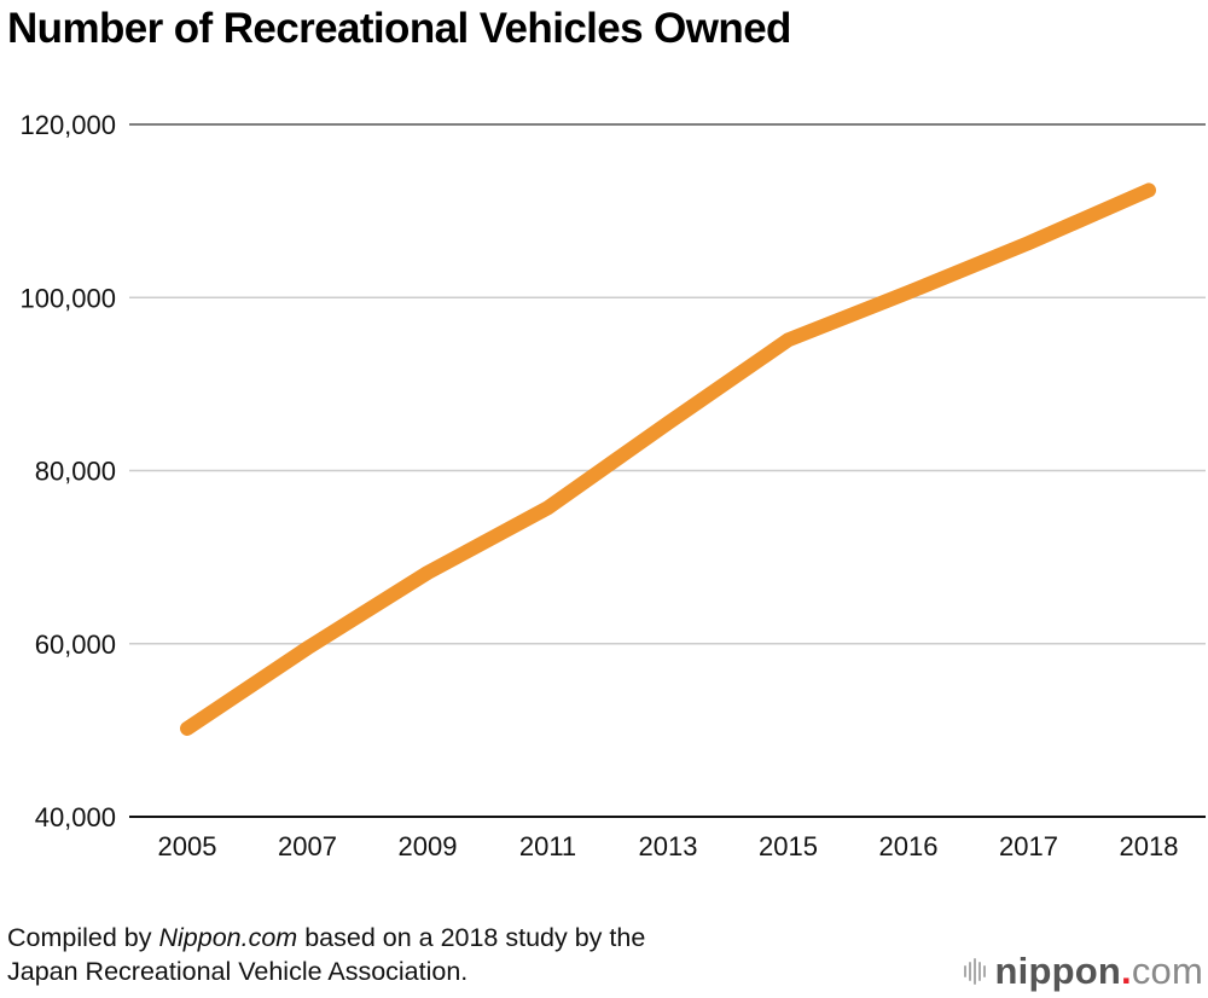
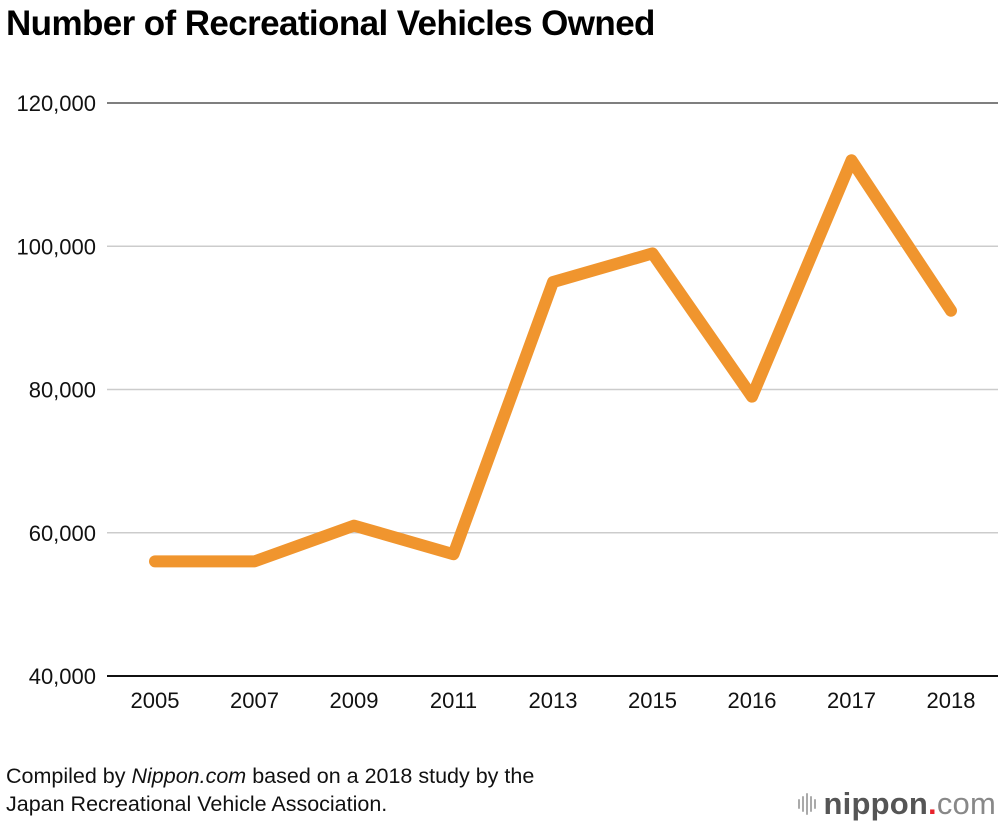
2005: 50000 -> 56000
2007: 60000 -> 56000
2009: 68000 -> 61000
2011: 76000 -> 57000
2013: 86000 -> 95000
2015: 95000 -> 99000
2016: 101000 -> 79000
2017: 106000 -> 112000
2018: 112000 -> 91000
